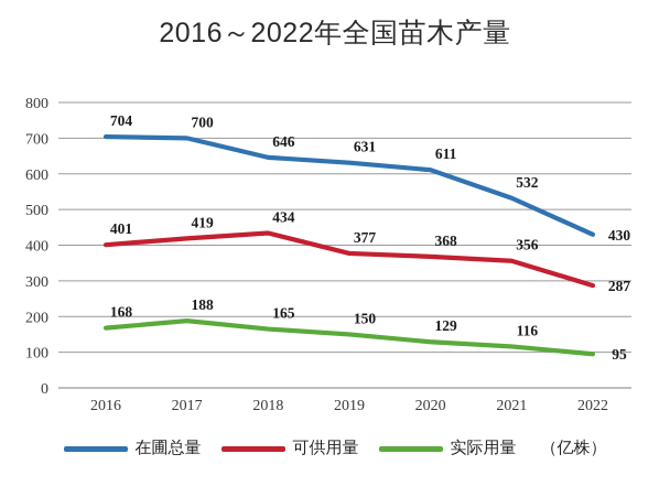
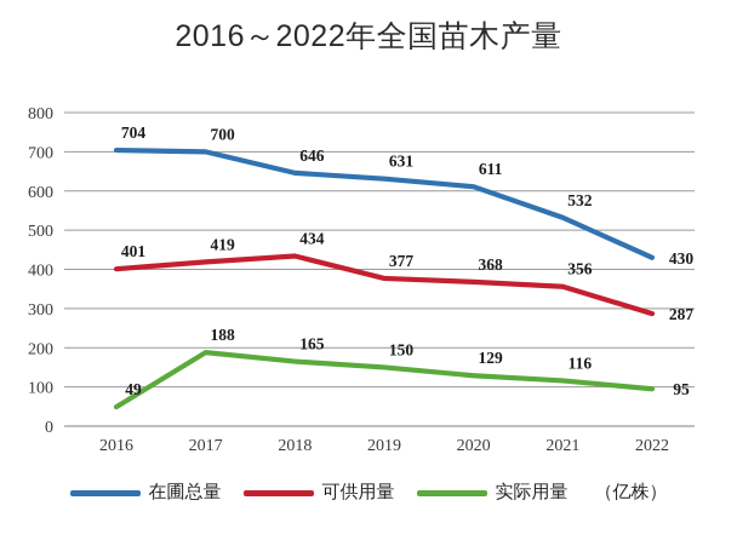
实际用量/2016: 168 -> 49
